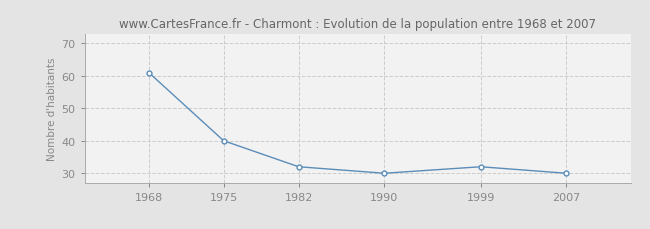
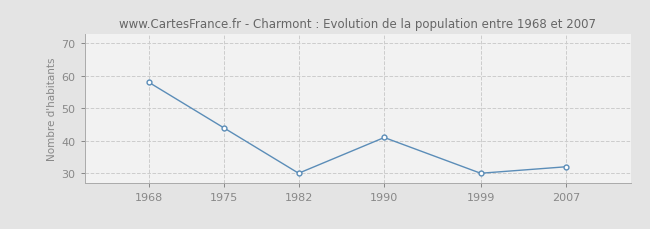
1968: 61 -> 58
1975: 40 -> 44
1982: 32 -> 30
1990: 30 -> 41
1999: 32 -> 30
2007: 30 -> 32
